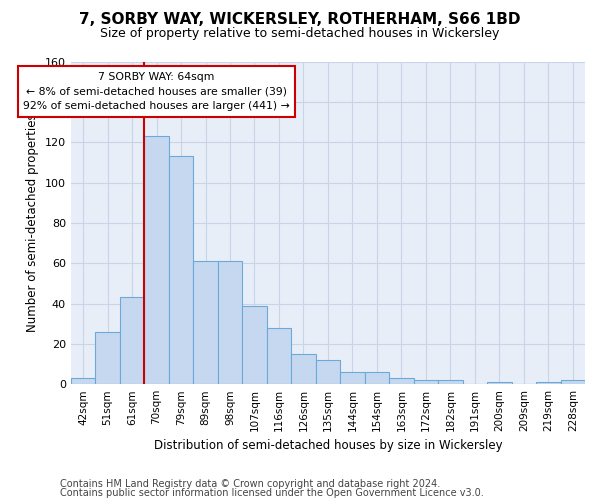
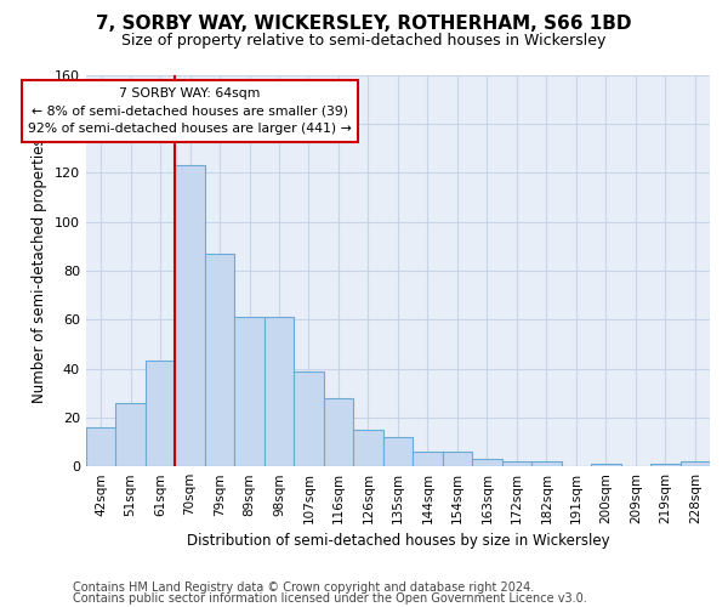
42sqm: 3 -> 16
79sqm: 113 -> 87
